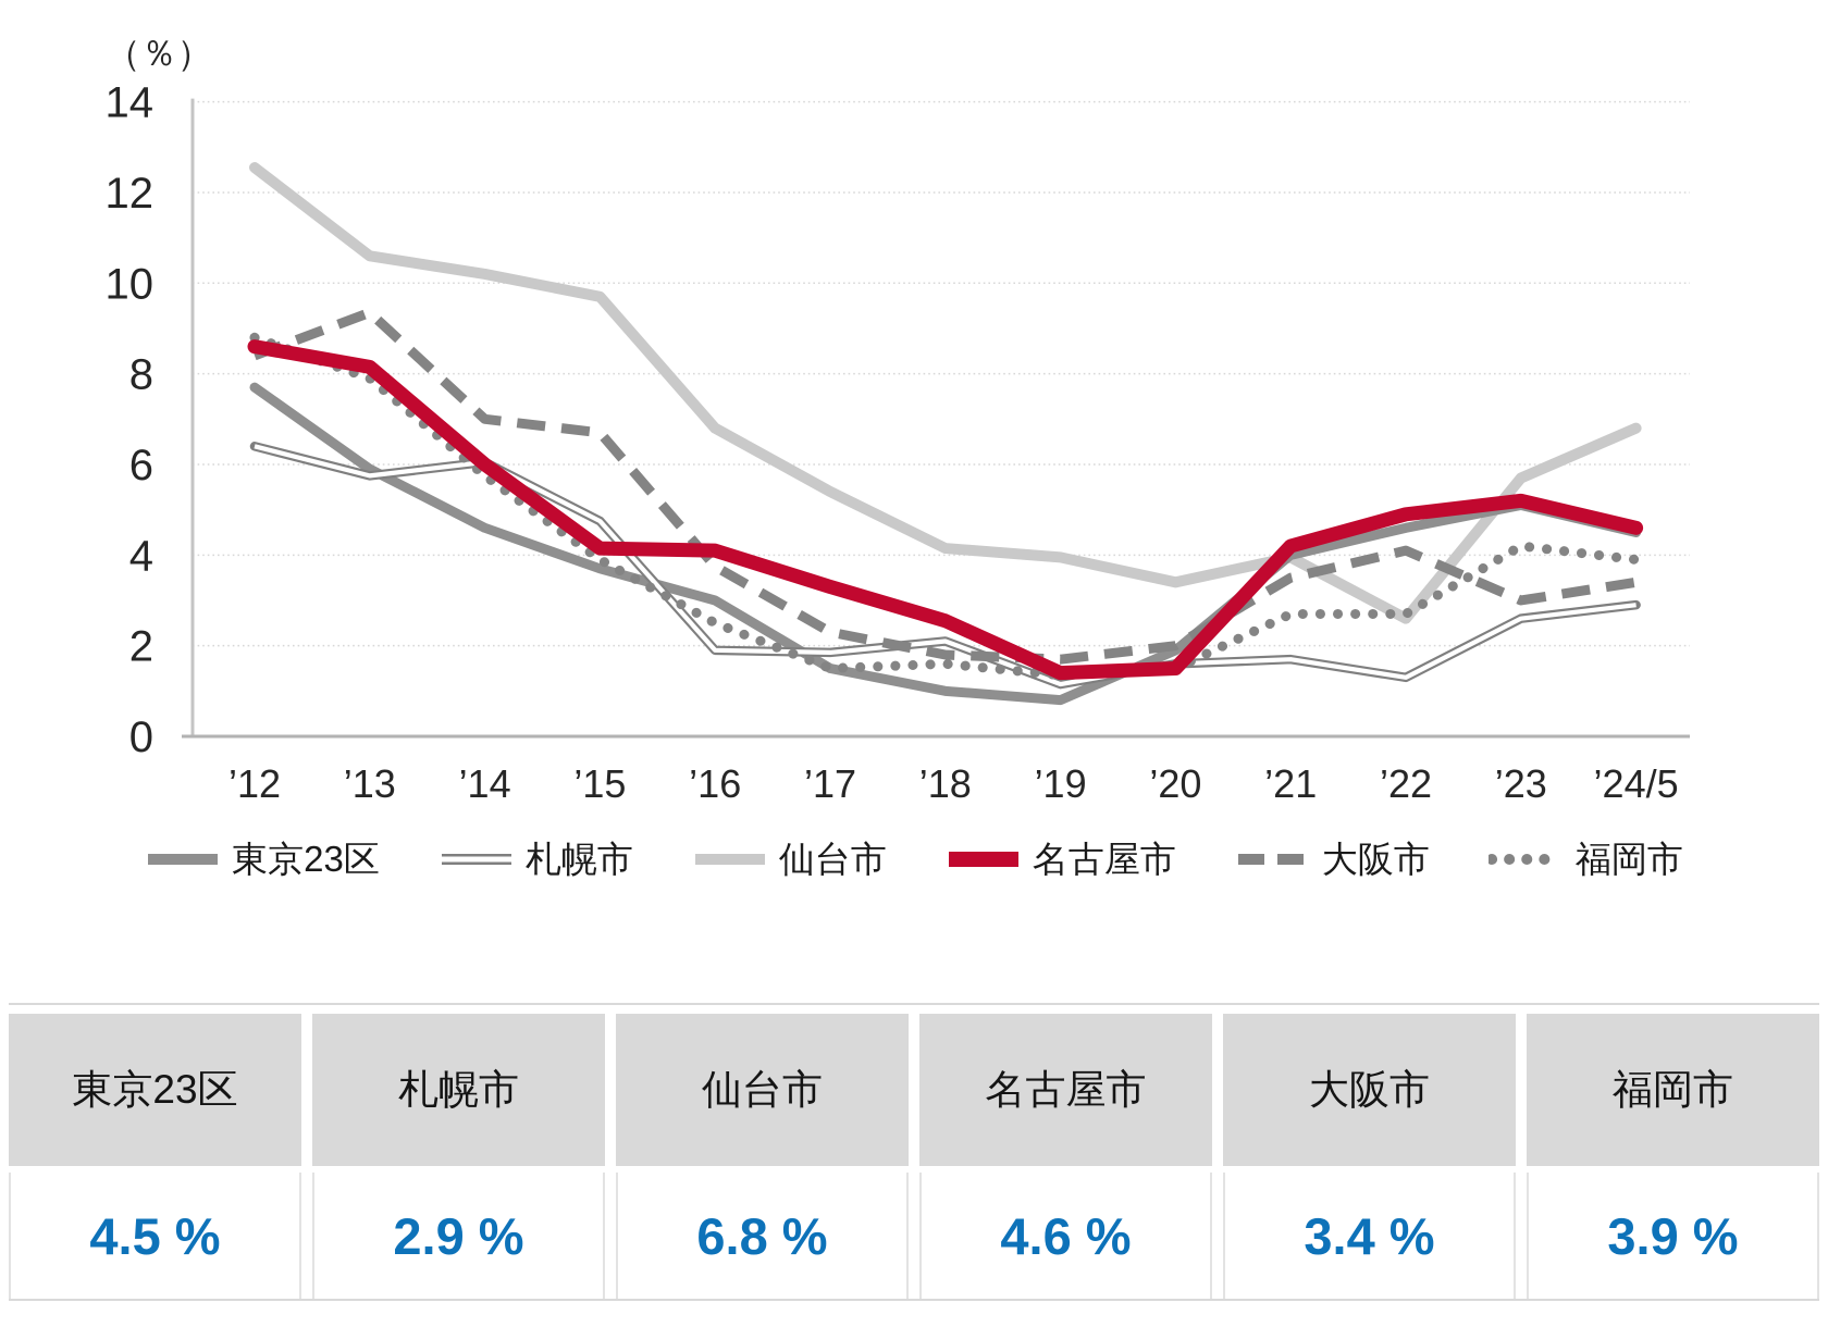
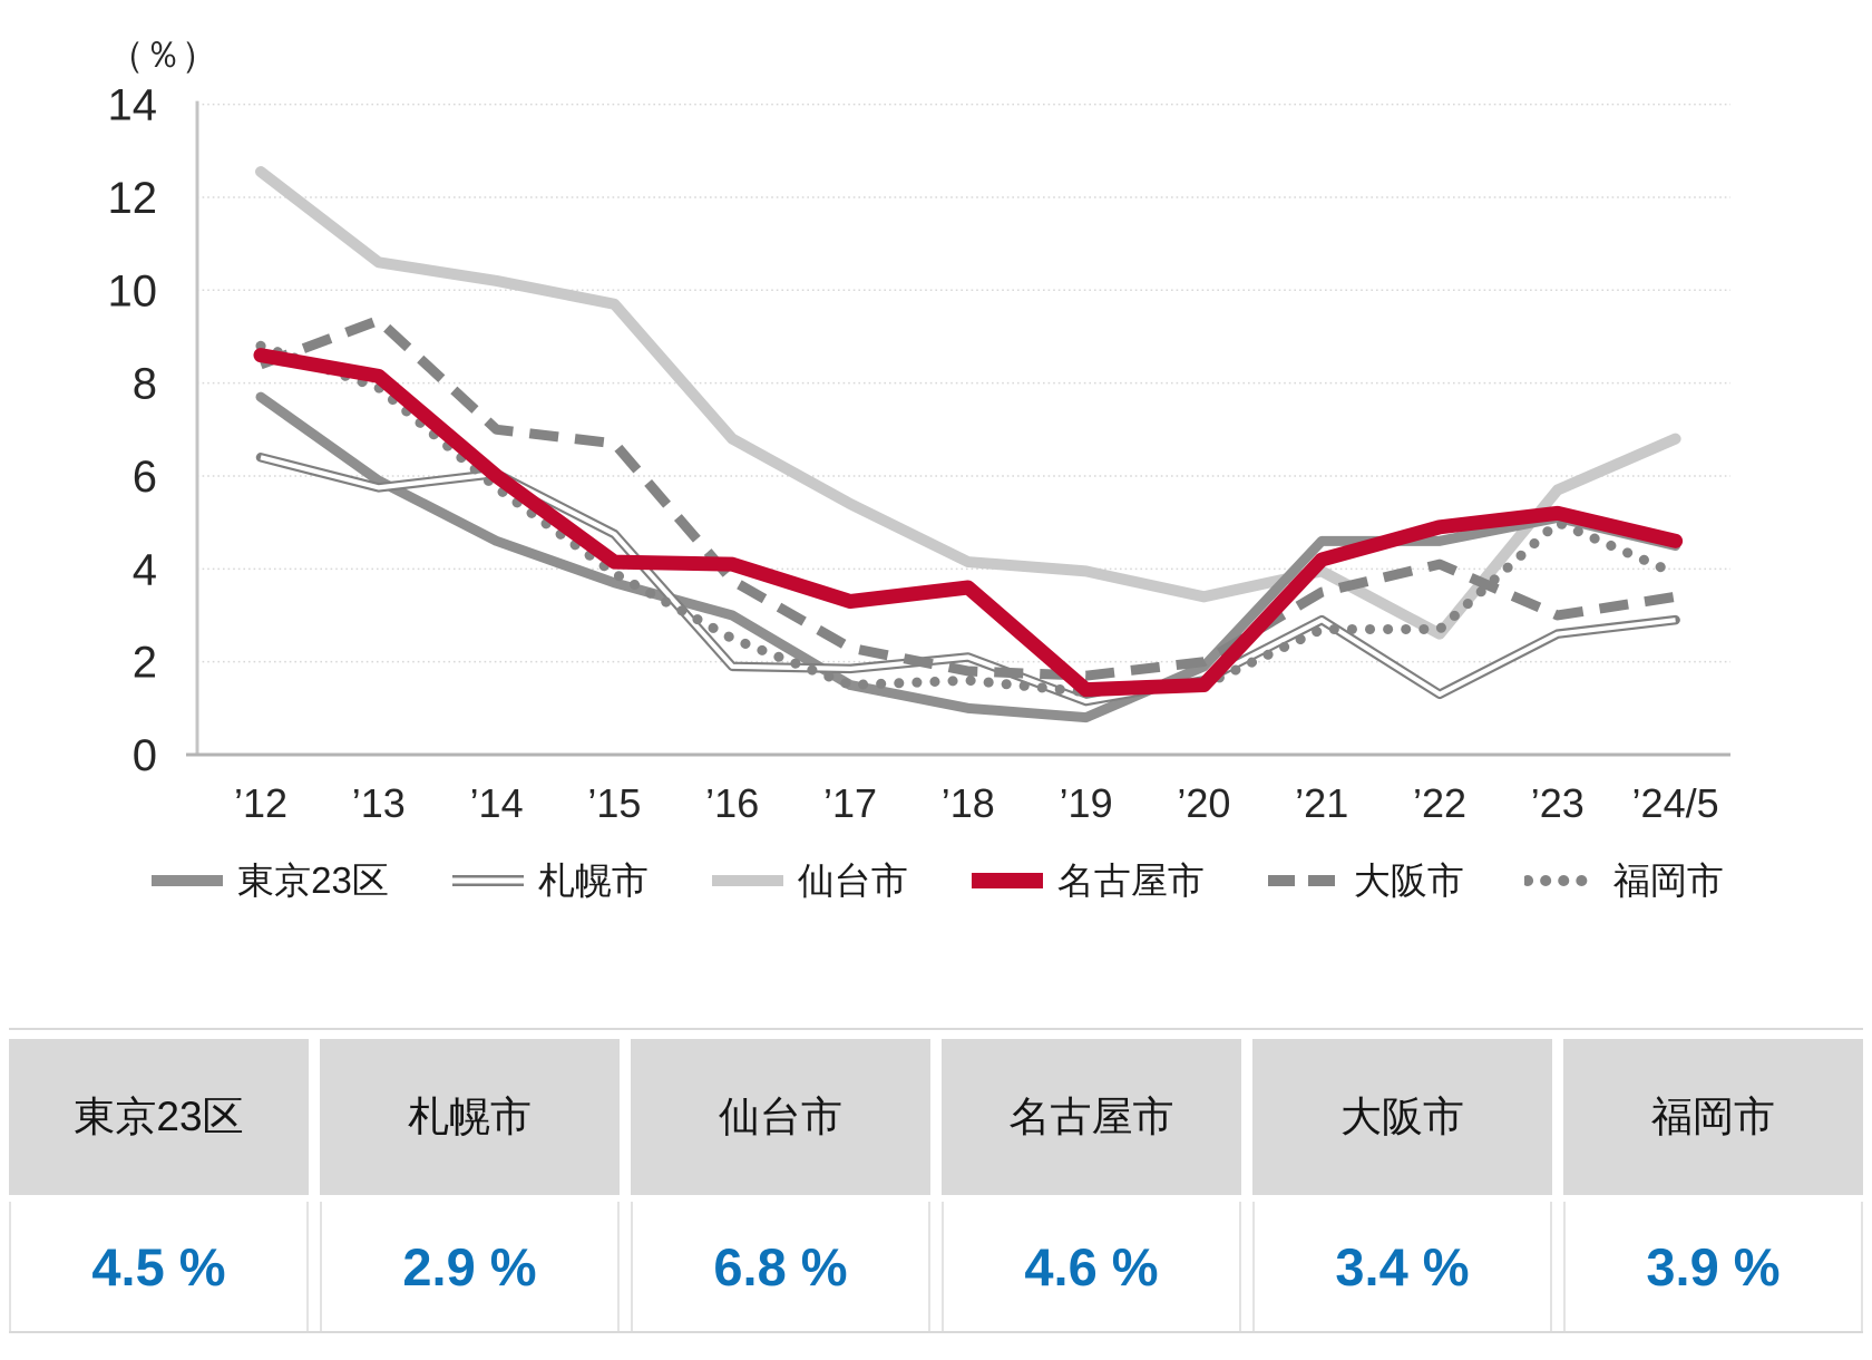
名古屋市/’18: 2.5 -> 3.6
東京23区/’21: 4.0 -> 4.6
札幌市/’21: 1.7 -> 2.9
福岡市/’23: 4.2 -> 5.0
